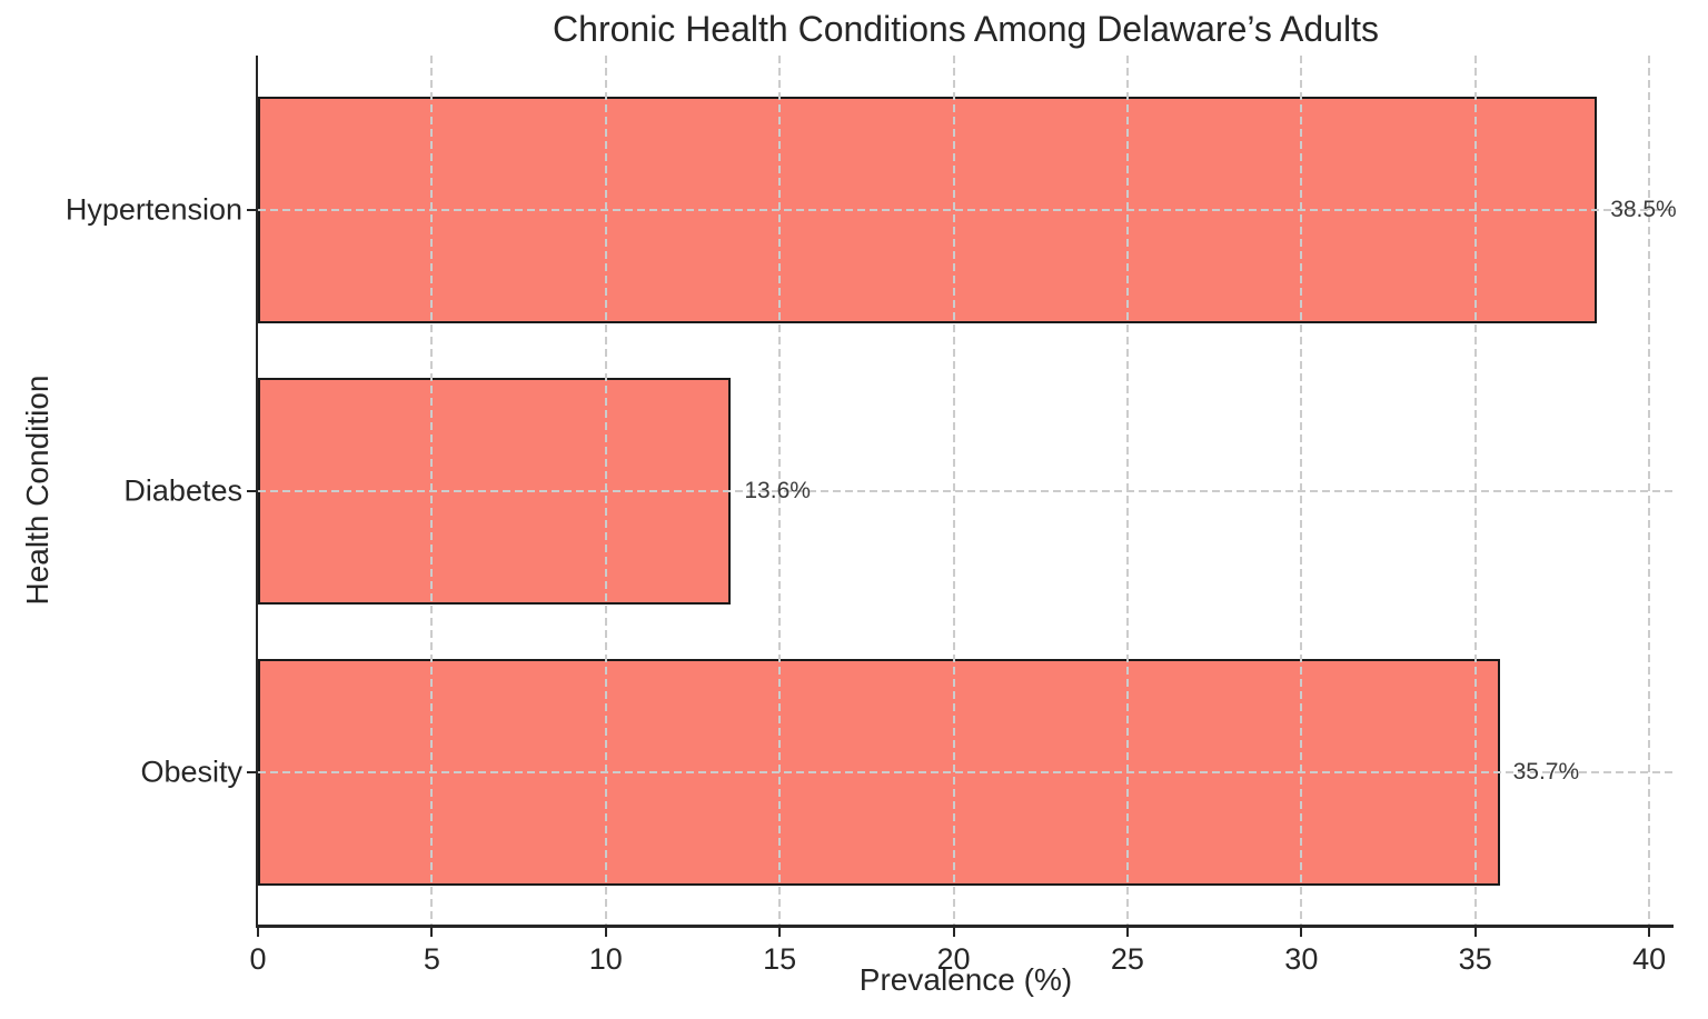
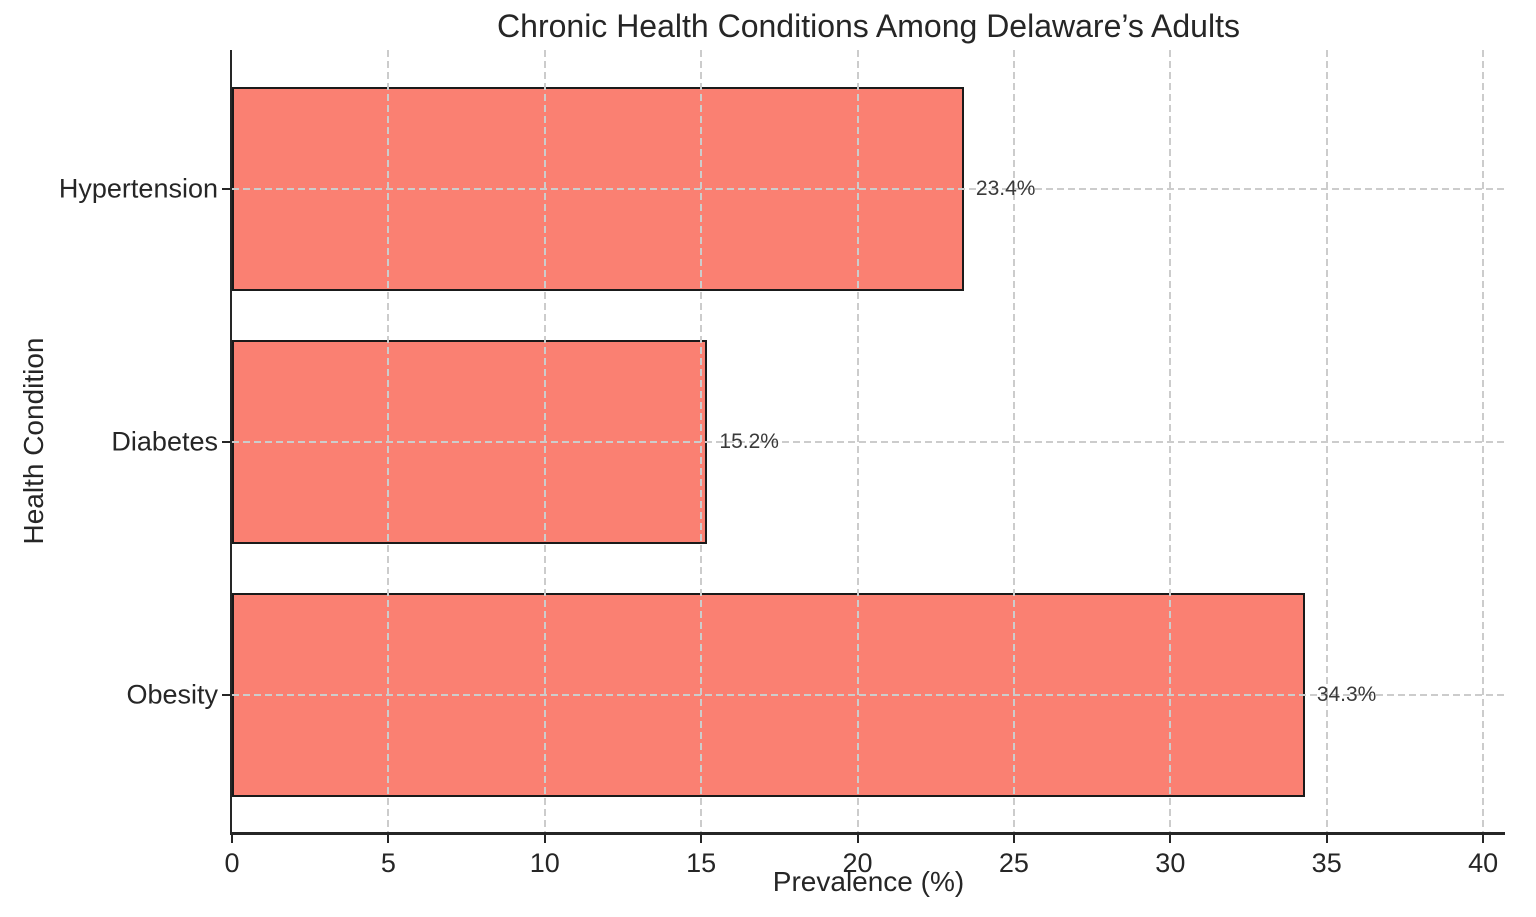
Hypertension: 38.5% -> 23.4%
Diabetes: 13.6% -> 15.2%
Obesity: 35.7% -> 34.3%
